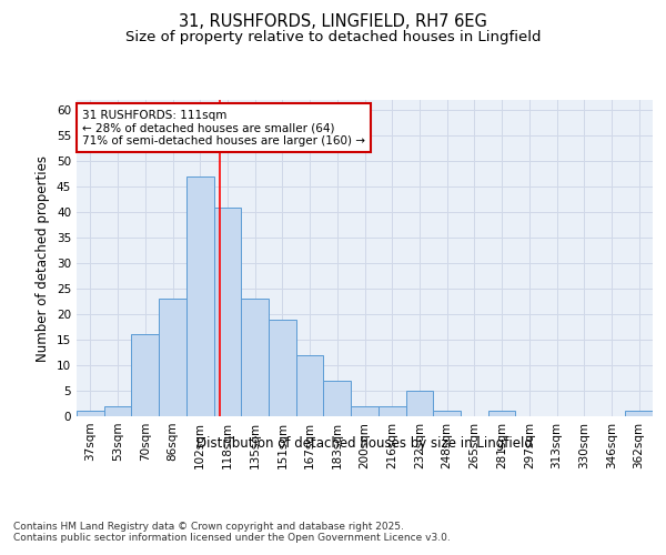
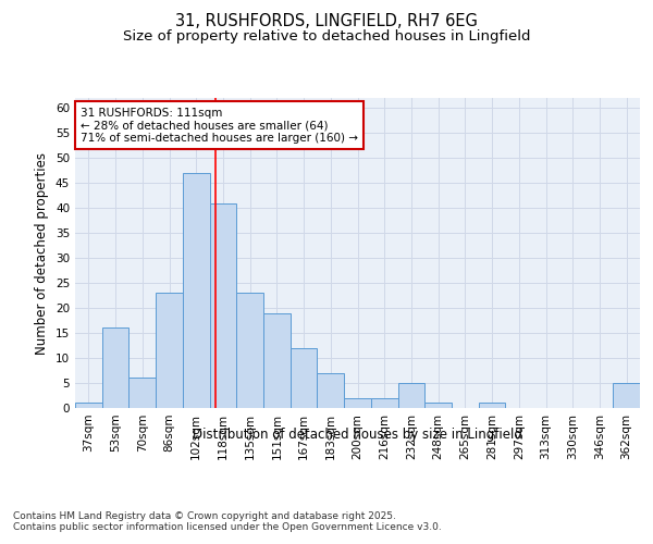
53sqm: 2 -> 16
70sqm: 16 -> 6
362sqm: 1 -> 5
